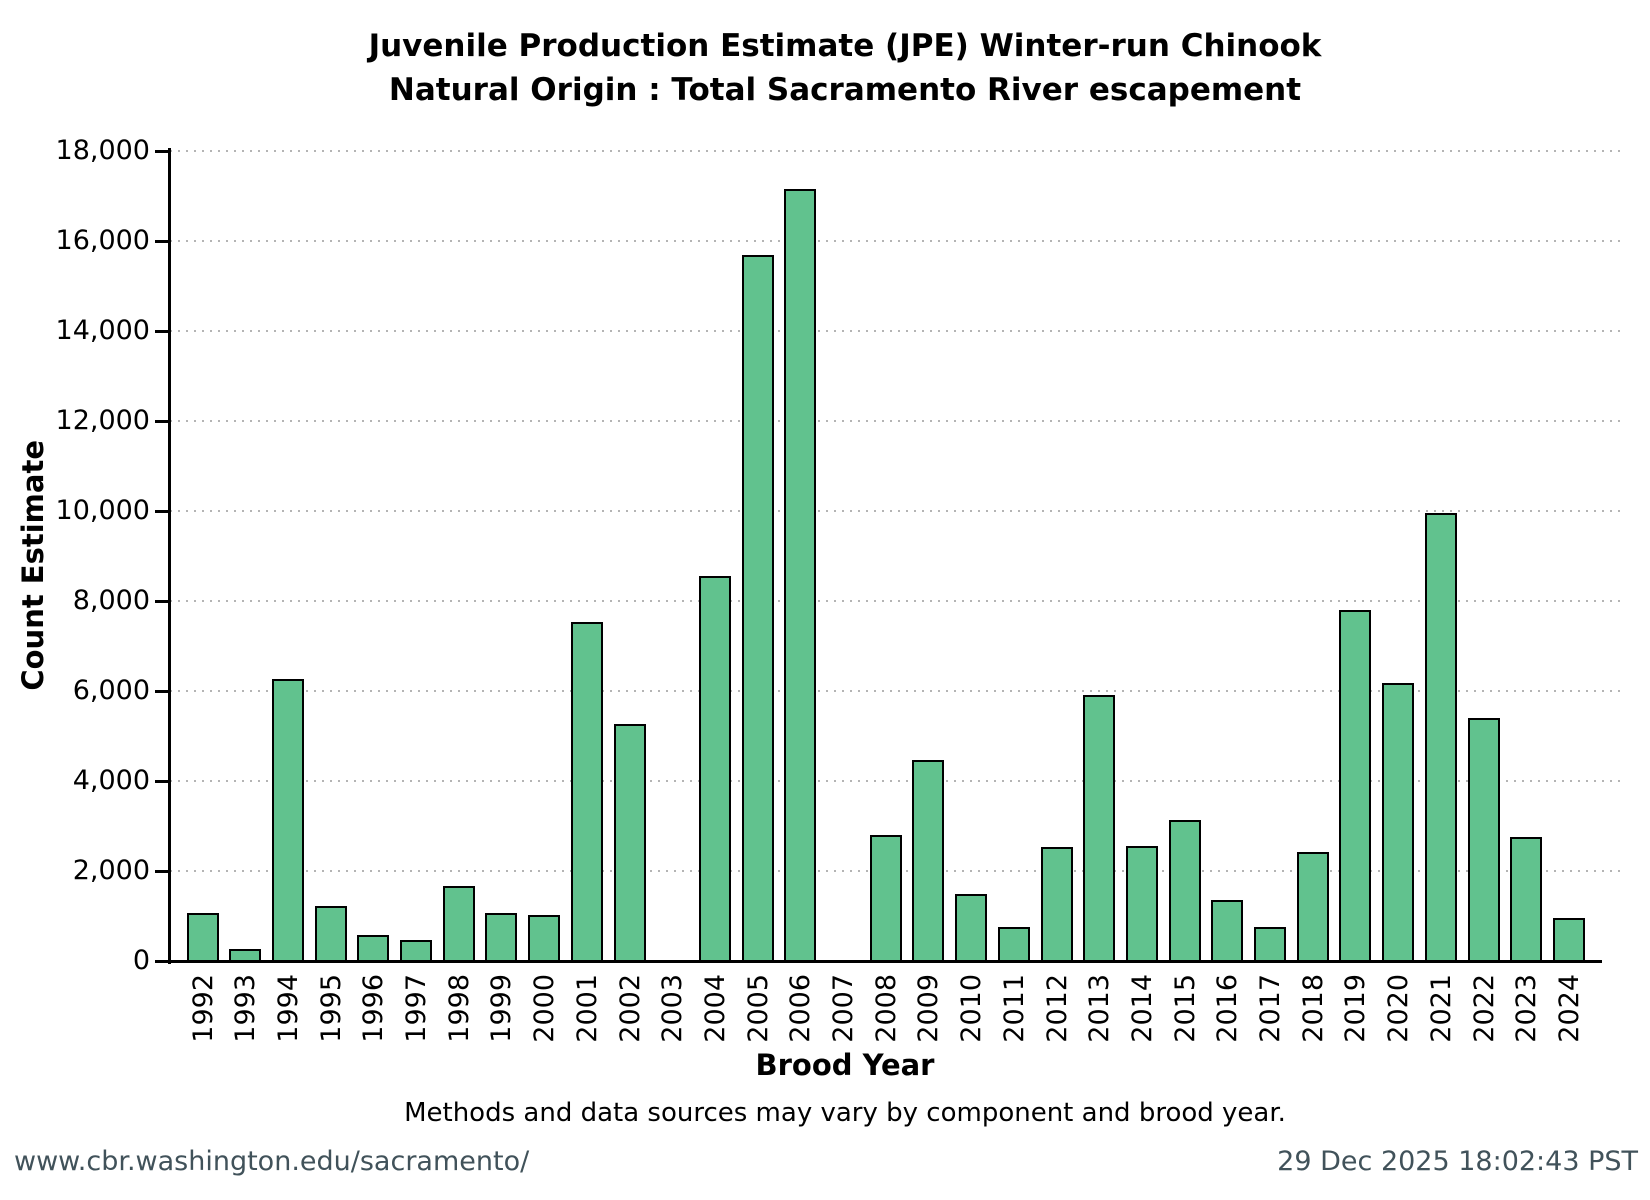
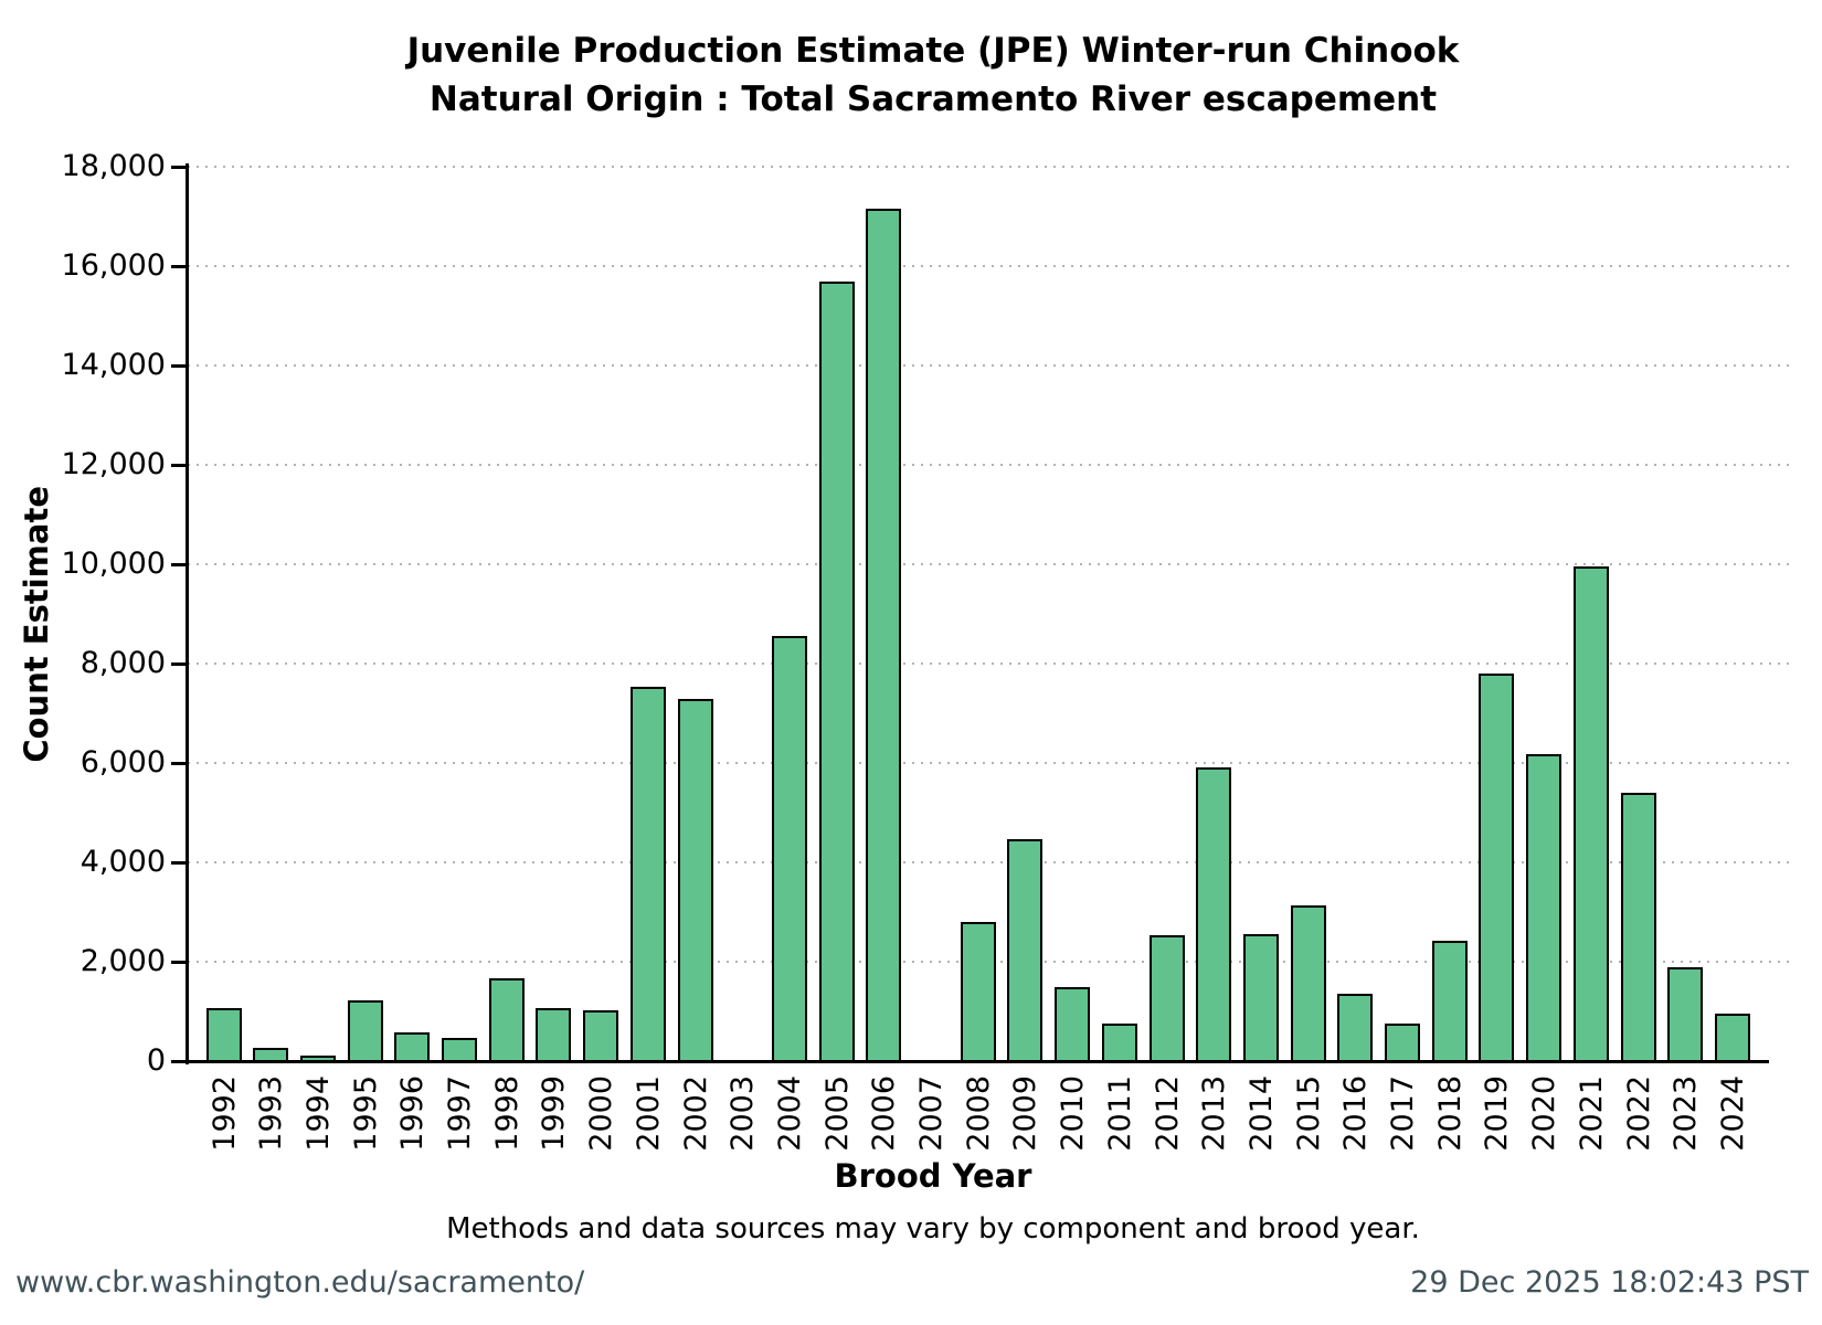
1994: 6300 -> 200
2002: 5300 -> 7300
2023: 2800 -> 1900
